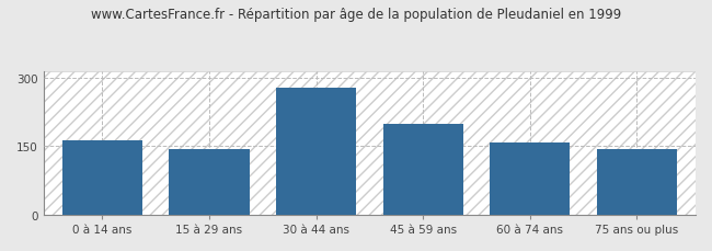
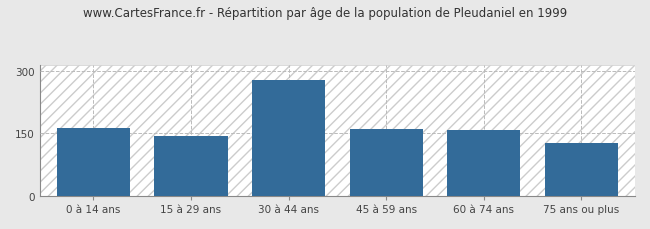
45 à 59 ans: 200 -> 160
75 ans ou plus: 145 -> 127
